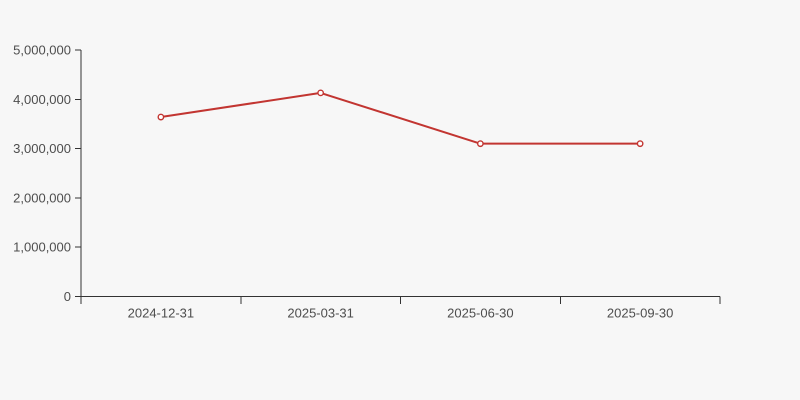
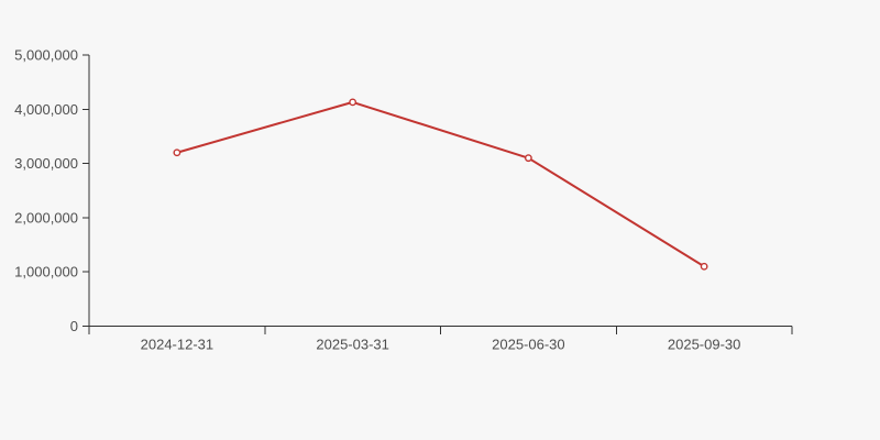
2024-12-31: 3600000 -> 3200000
2025-09-30: 3100000 -> 1100000
